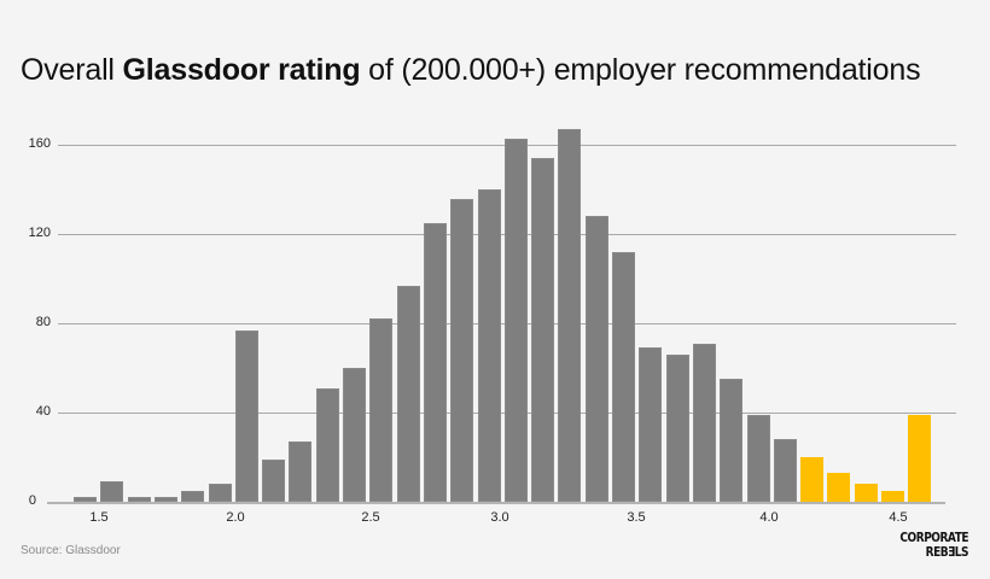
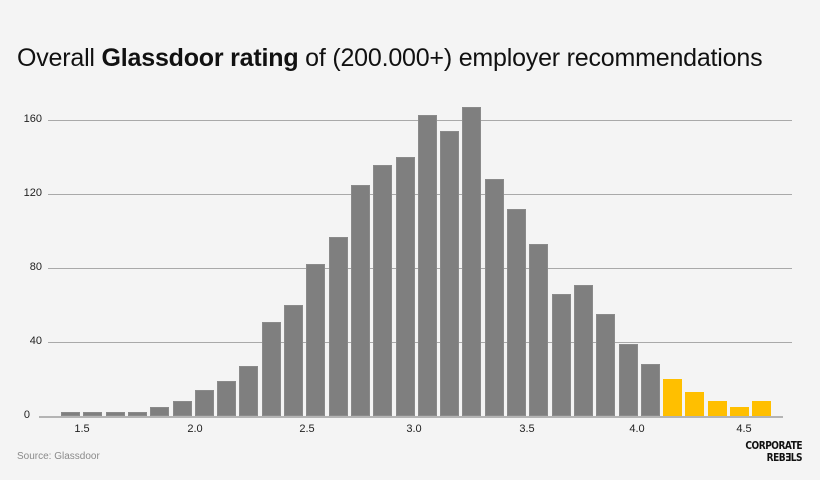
1.5: 9 -> 2
2.0: 77 -> 14
3.5: 69 -> 93
4.5: 39 -> 8
